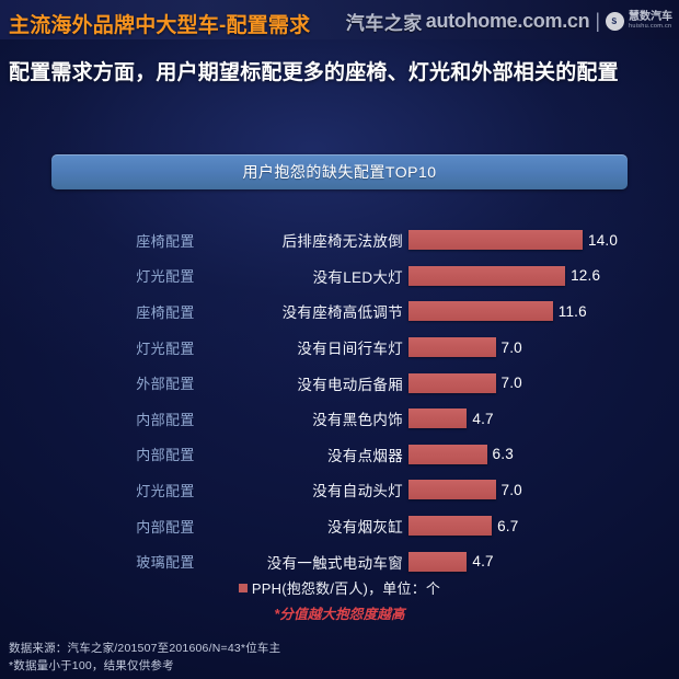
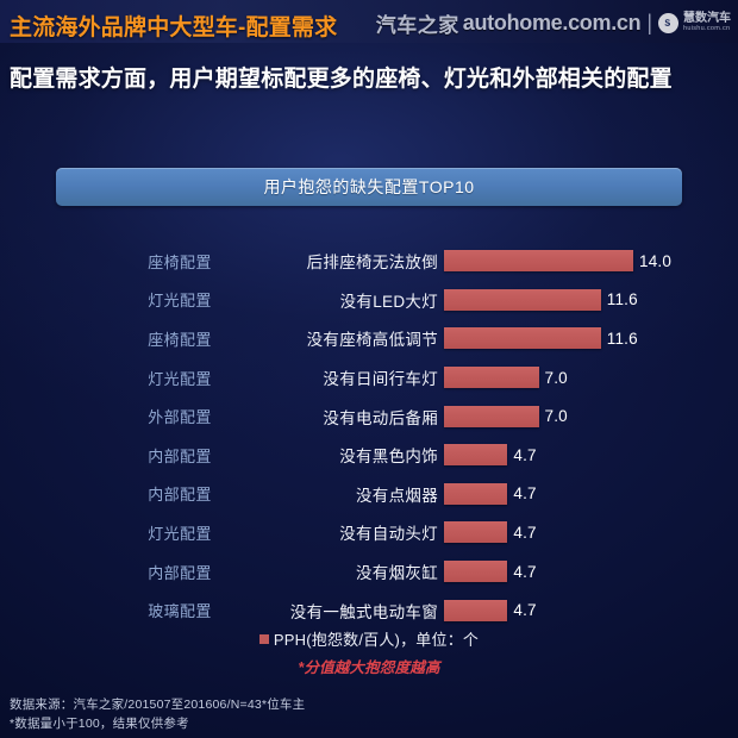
没有LED大灯: 12.6 -> 11.6
没有点烟器: 6.3 -> 4.7
没有自动头灯: 7.0 -> 4.7
没有烟灰缸: 6.7 -> 4.7
